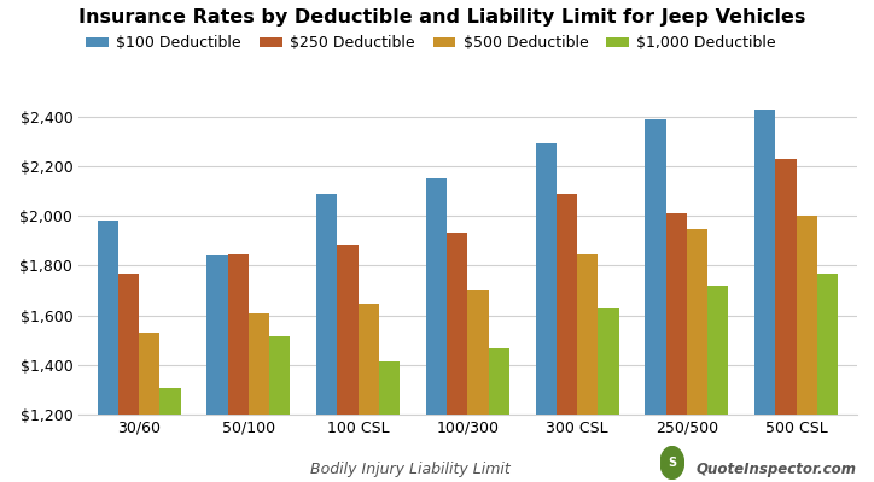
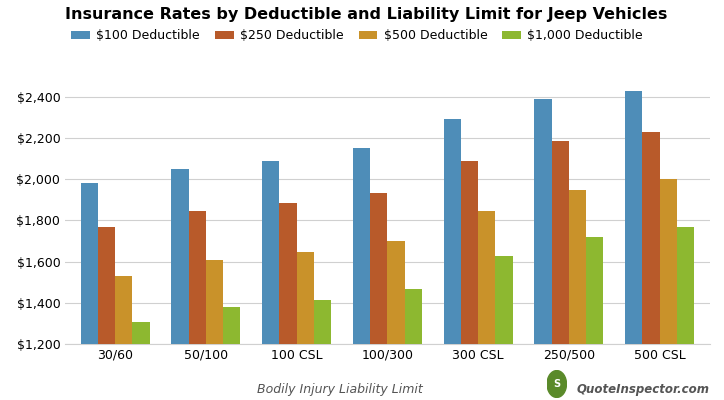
$100 Deductible/50/100: $1,840 -> $2,050
$1,000 Deductible/50/100: $1,515 -> $1,380
$250 Deductible/250/500: $2,010 -> $2,185
